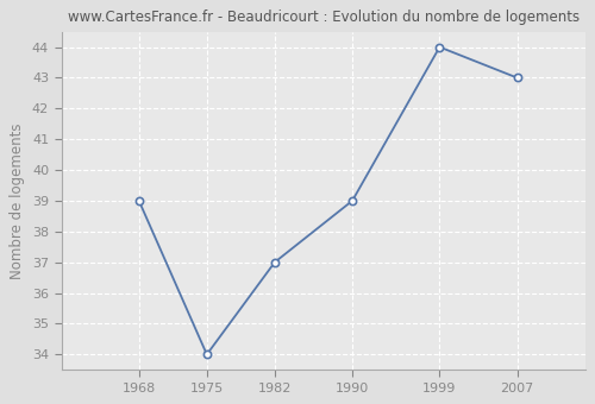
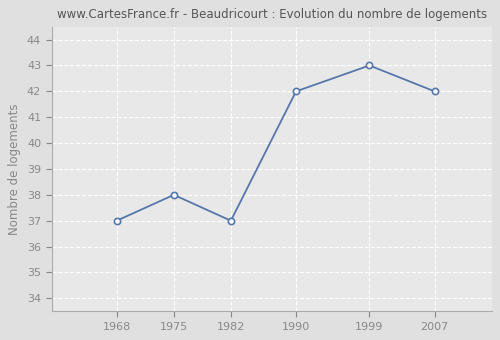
1968: 39 -> 37
1975: 34 -> 38
1990: 39 -> 42
1999: 44 -> 43
2007: 43 -> 42
